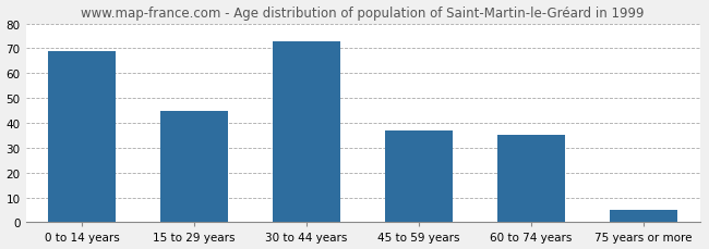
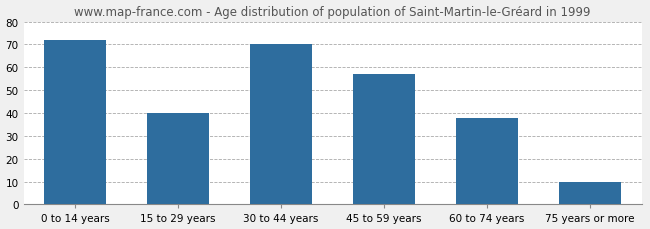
0 to 14 years: 69 -> 72
15 to 29 years: 45 -> 40
30 to 44 years: 73 -> 70
45 to 59 years: 37 -> 57
60 to 74 years: 35 -> 38
75 years or more: 5 -> 10
